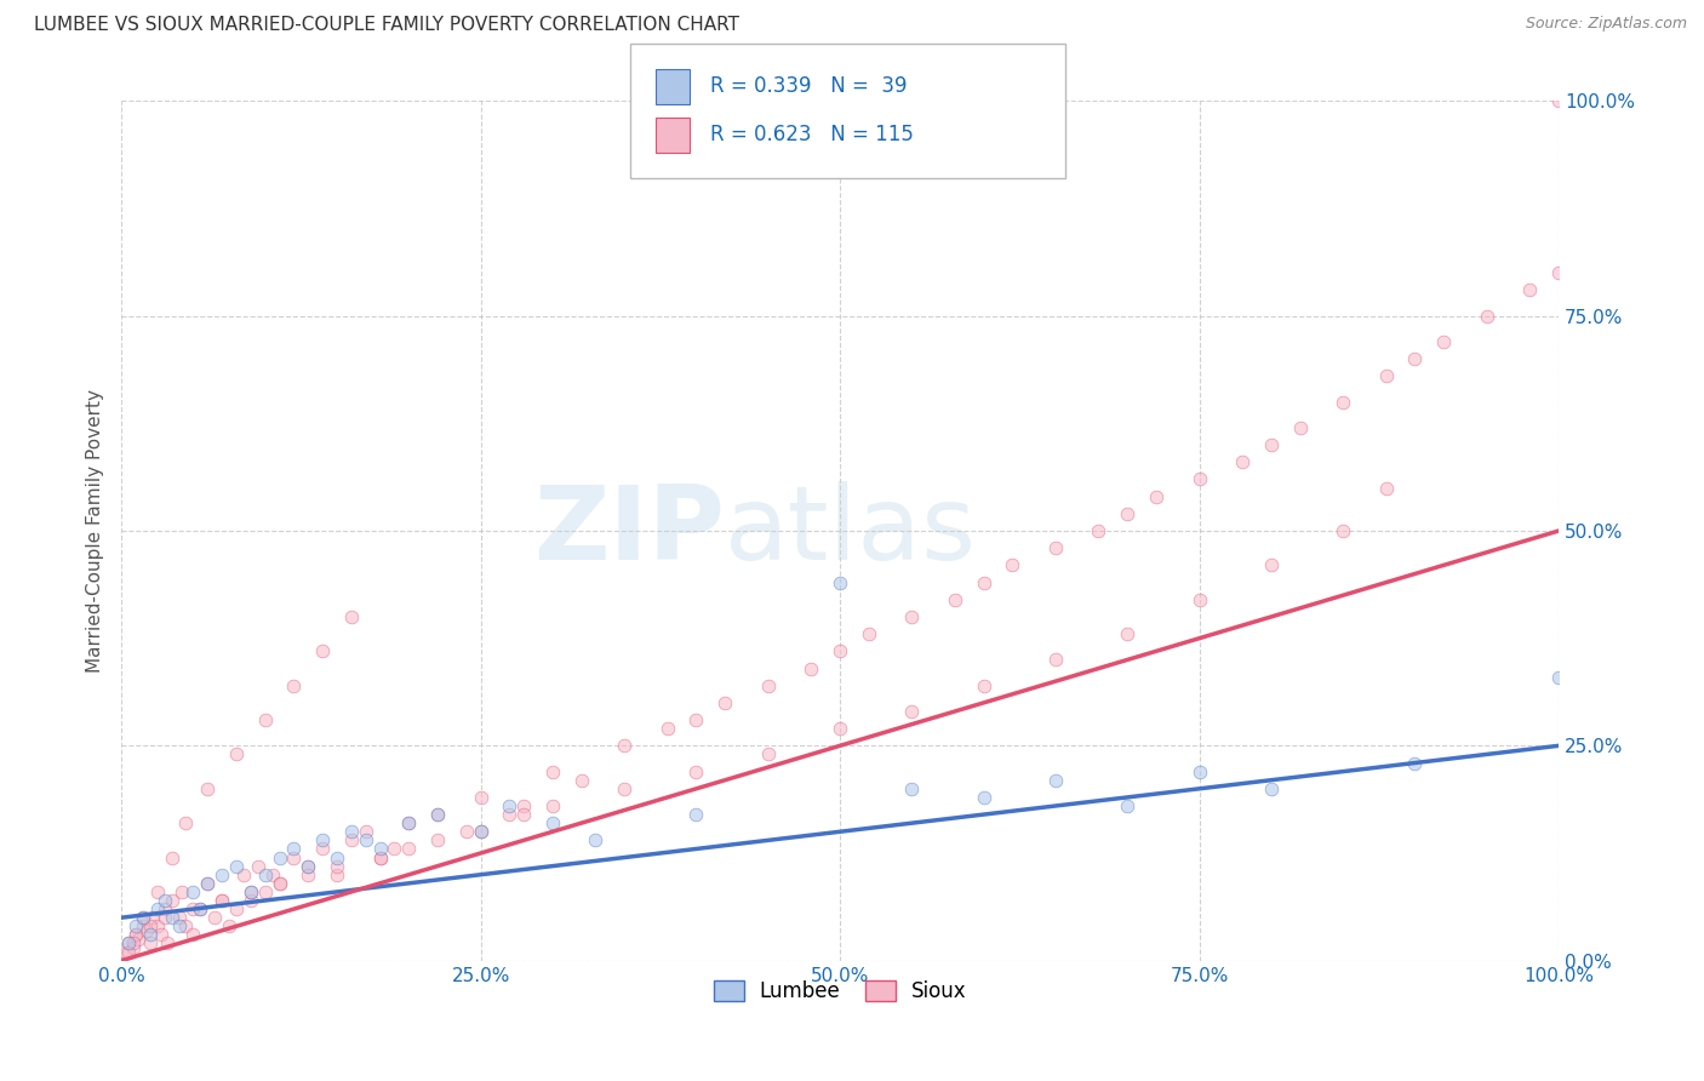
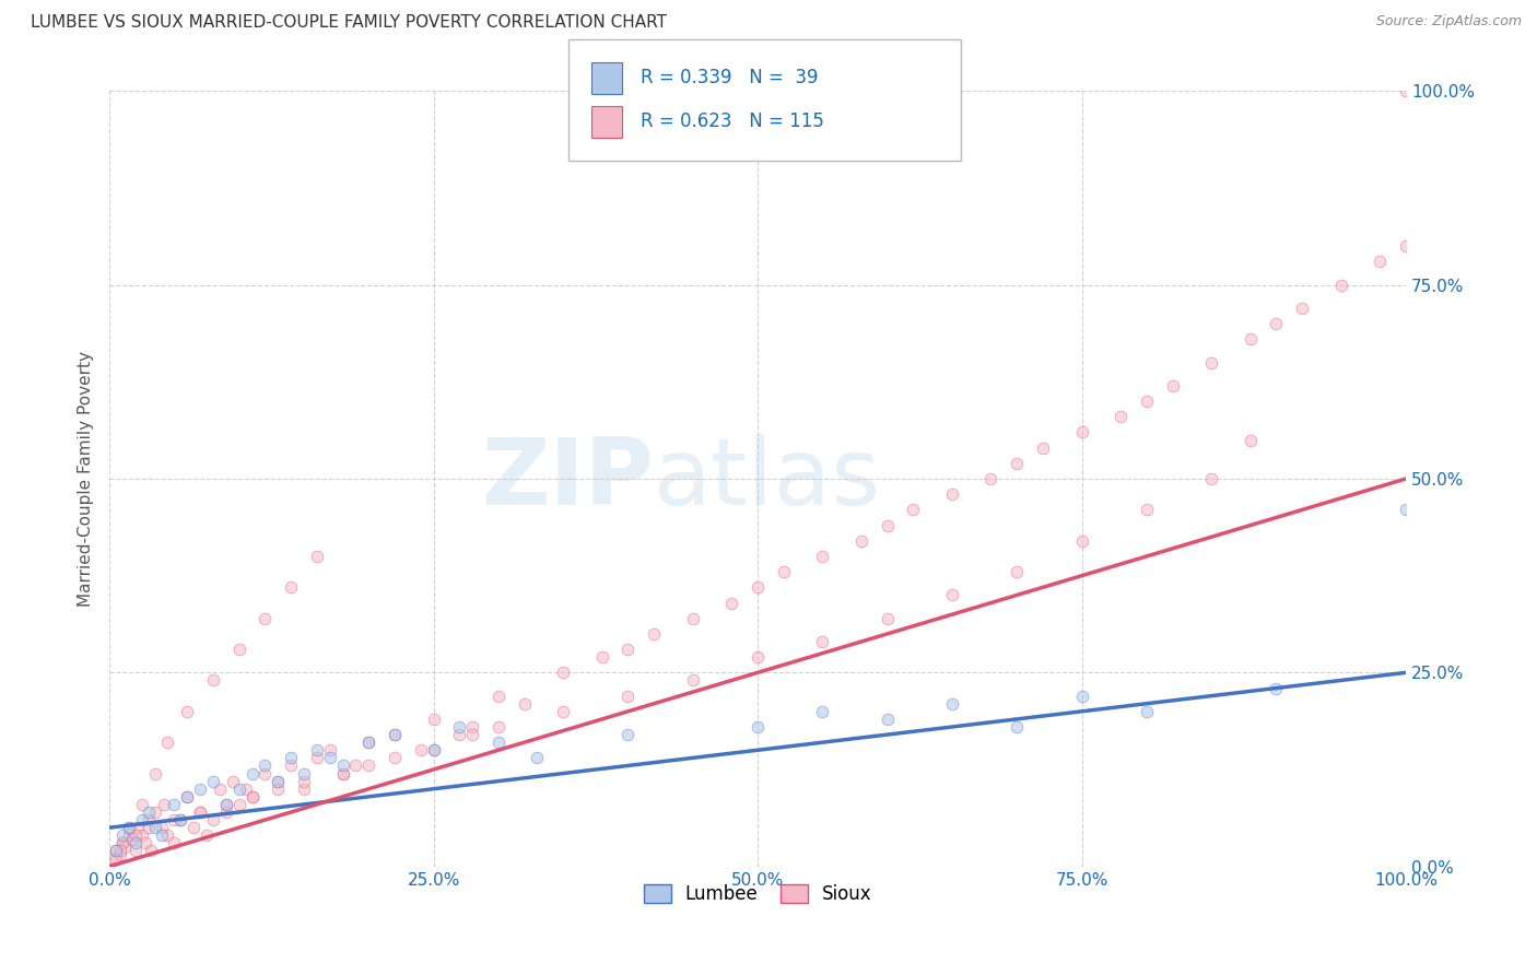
Lumbee/50.0%: 44% -> 18%
Lumbee/100.0%: 33% -> 46%
